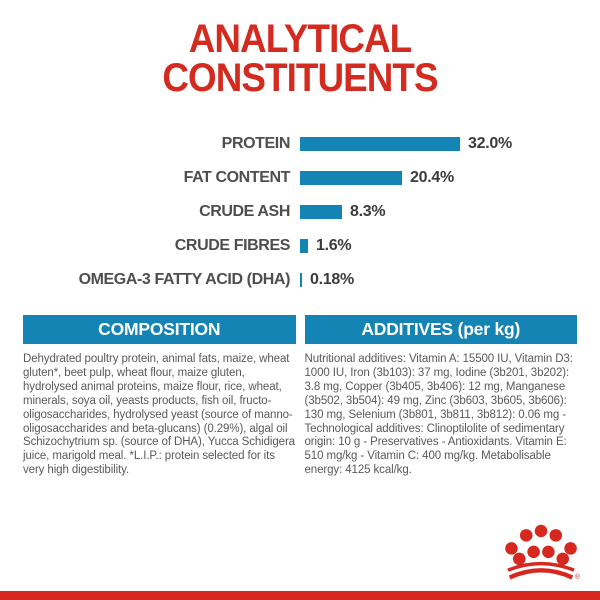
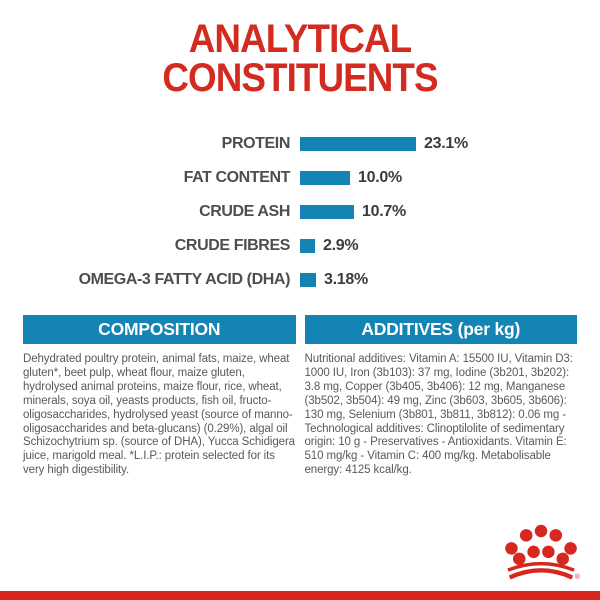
PROTEIN: 32.0% -> 23.1%
FAT CONTENT: 20.4% -> 10.0%
CRUDE ASH: 8.3% -> 10.7%
CRUDE FIBRES: 1.6% -> 2.9%
OMEGA-3 FATTY ACID (DHA): 0.18% -> 3.18%
